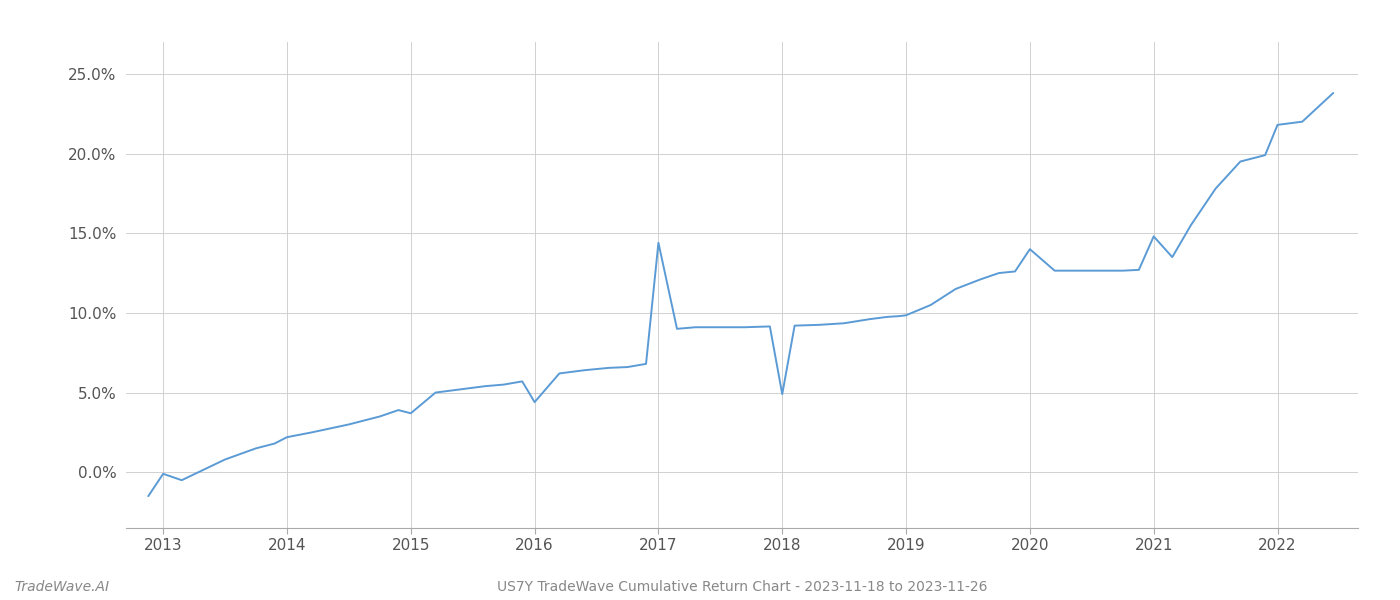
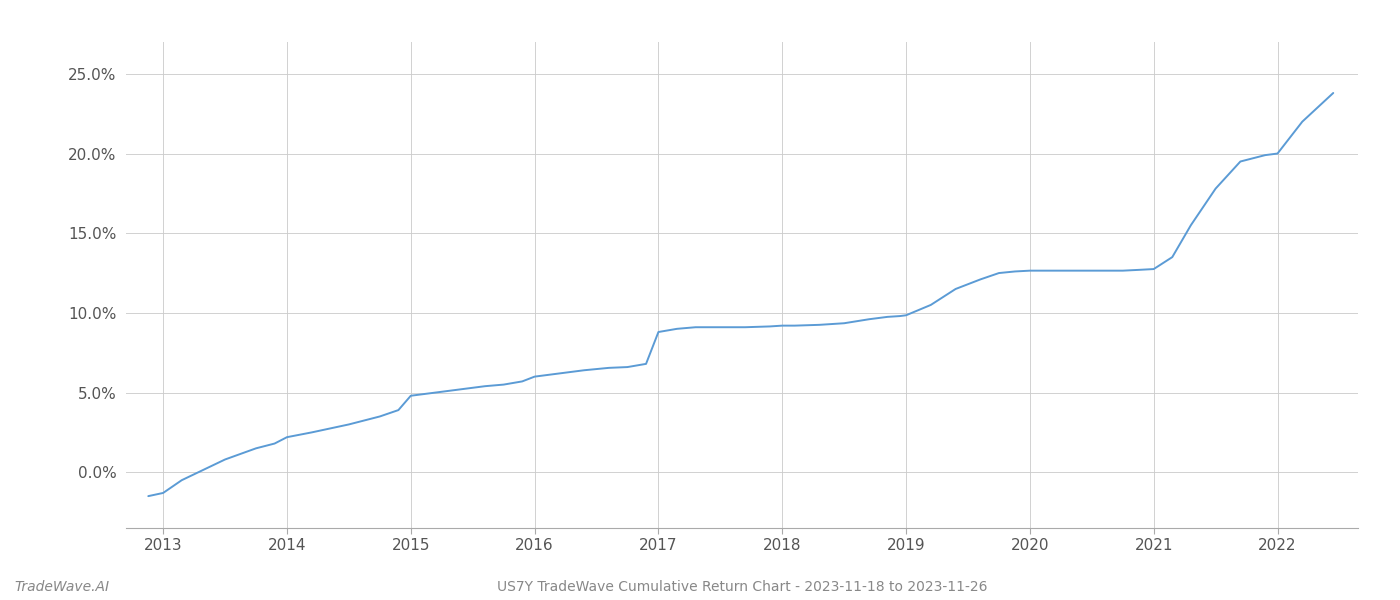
2013: -0.1% -> -1.3%
2015: 3.7% -> 4.8%
2016: 4.4% -> 6.0%
2017: 14.4% -> 8.8%
2018: 4.9% -> 9.2%
2020: 14.0% -> 12.7%
2021: 14.8% -> 12.8%
2022: 21.8% -> 20.0%
